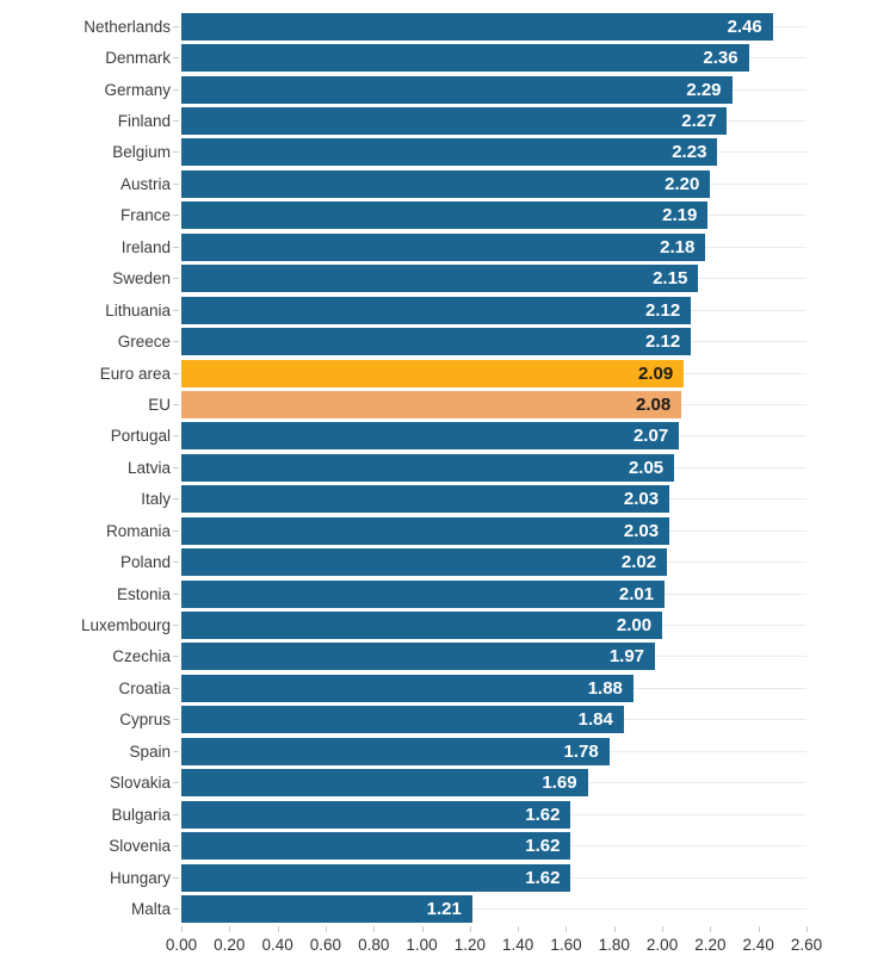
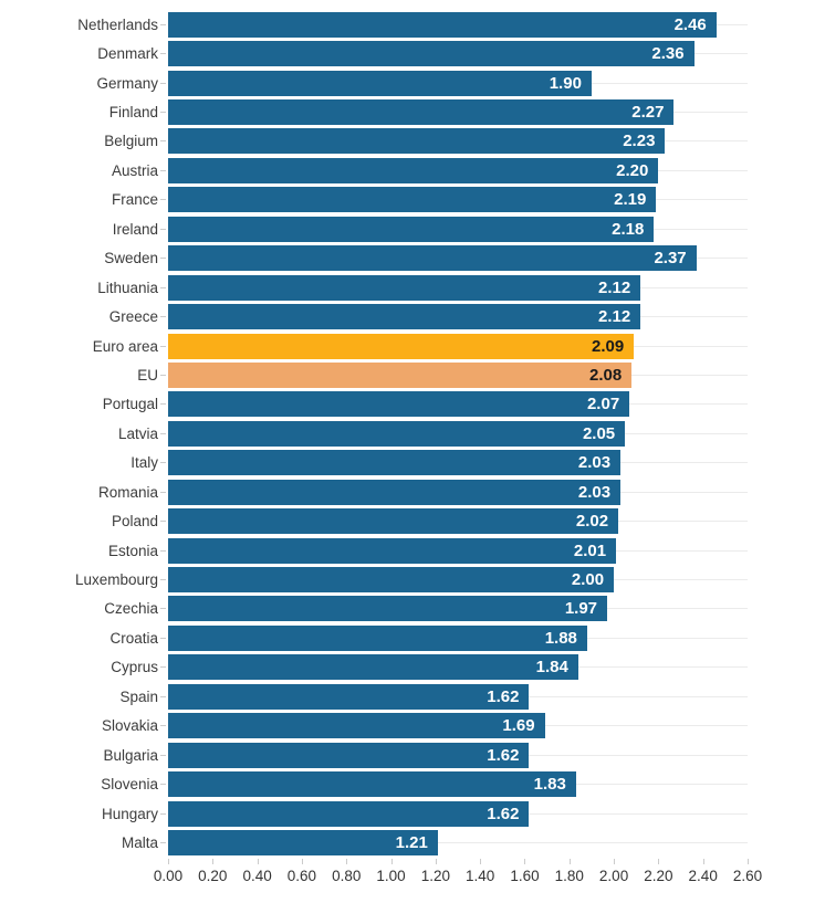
Germany: 2.29 -> 1.90
Sweden: 2.15 -> 2.37
Spain: 1.78 -> 1.62
Slovenia: 1.62 -> 1.83
